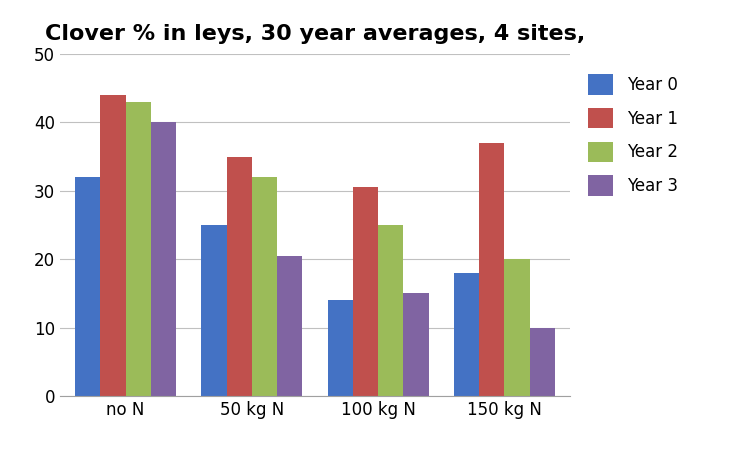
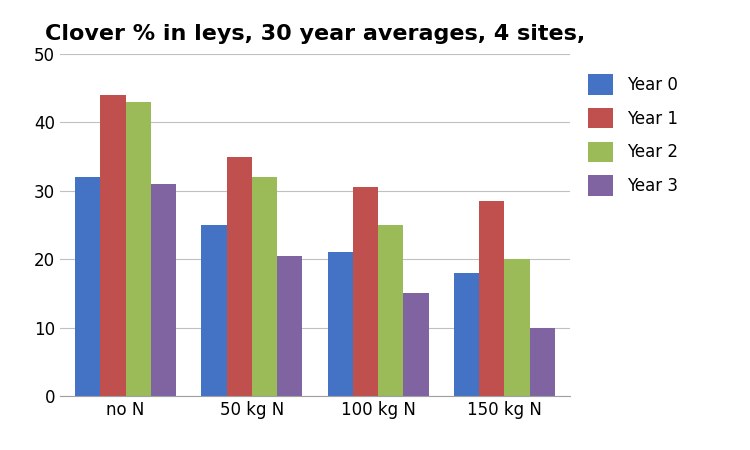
Year 3/no N: 40.0 -> 31.0
Year 0/100 kg N: 14 -> 21
Year 1/150 kg N: 37.0 -> 28.5
